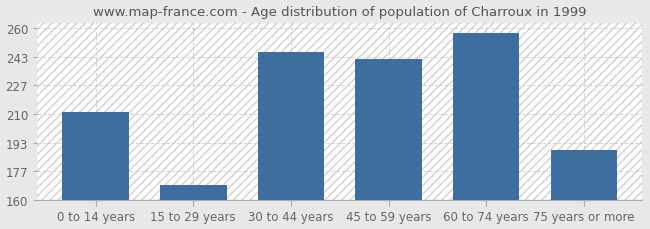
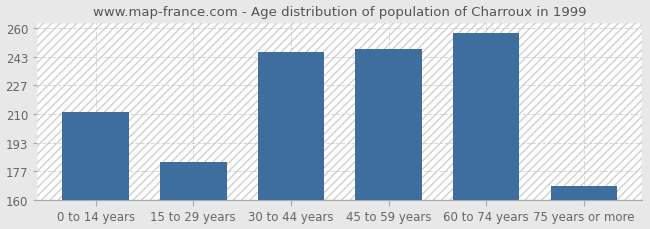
15 to 29 years: 169 -> 182
45 to 59 years: 242 -> 248
75 years or more: 189 -> 168
